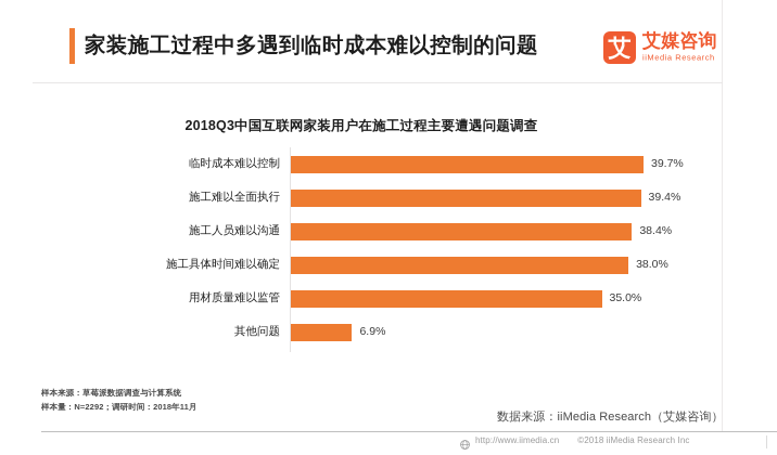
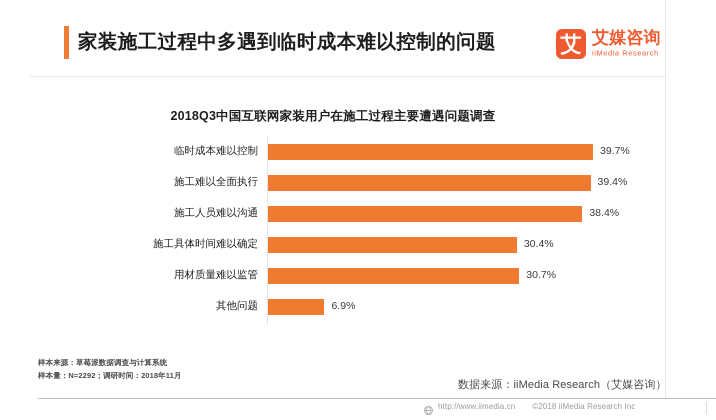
施工具体时间难以确定: 38.0% -> 30.4%
用材质量难以监管: 35.0% -> 30.7%
